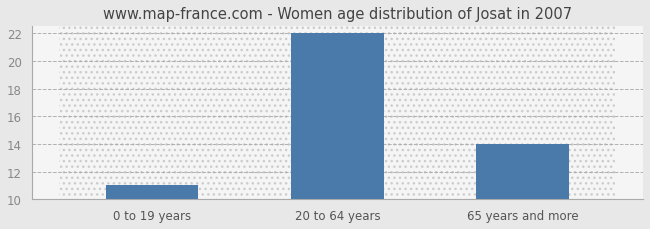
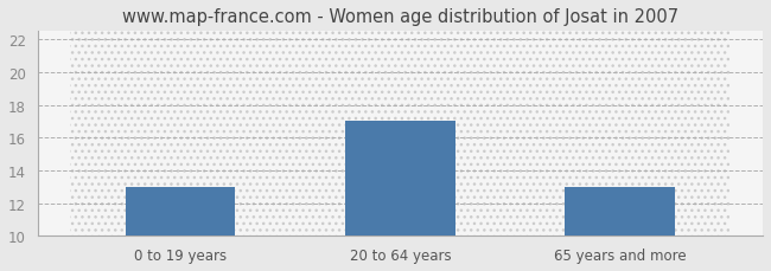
0 to 19 years: 11 -> 13
20 to 64 years: 22 -> 17
65 years and more: 14 -> 13
